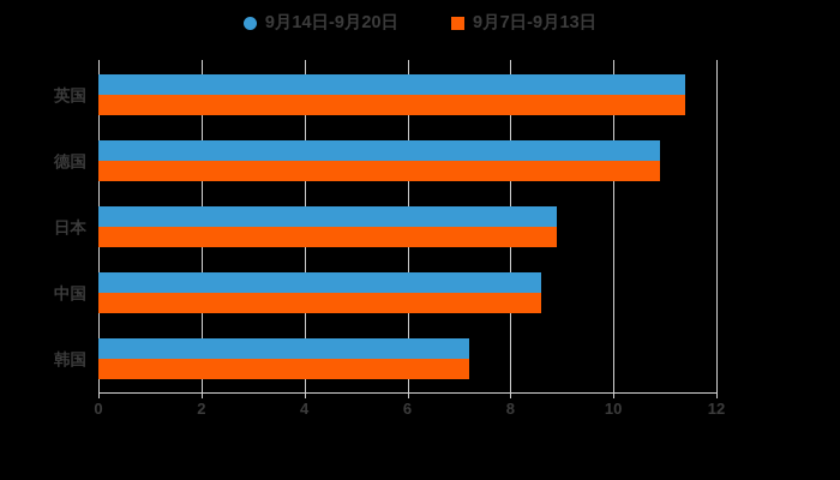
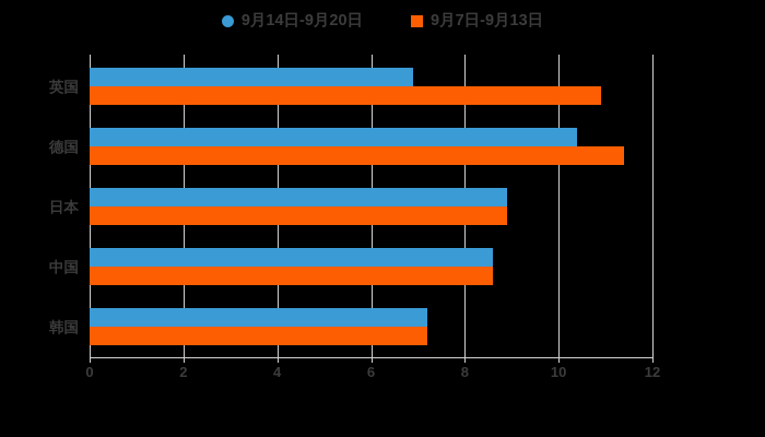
9月14日-9月20日/英国: 11.4 -> 6.9
9月7日-9月13日/英国: 11.4 -> 10.9
9月14日-9月20日/德国: 10.9 -> 10.4
9月7日-9月13日/德国: 10.9 -> 11.4
